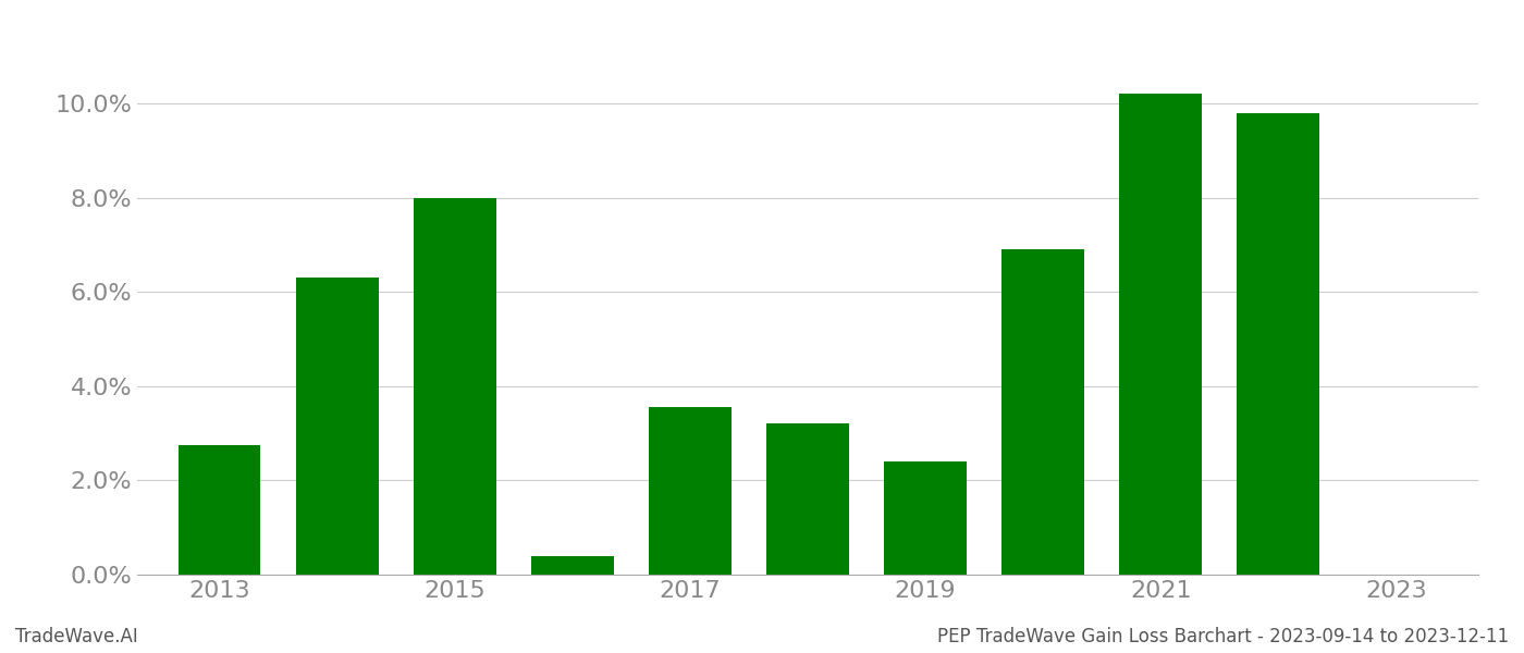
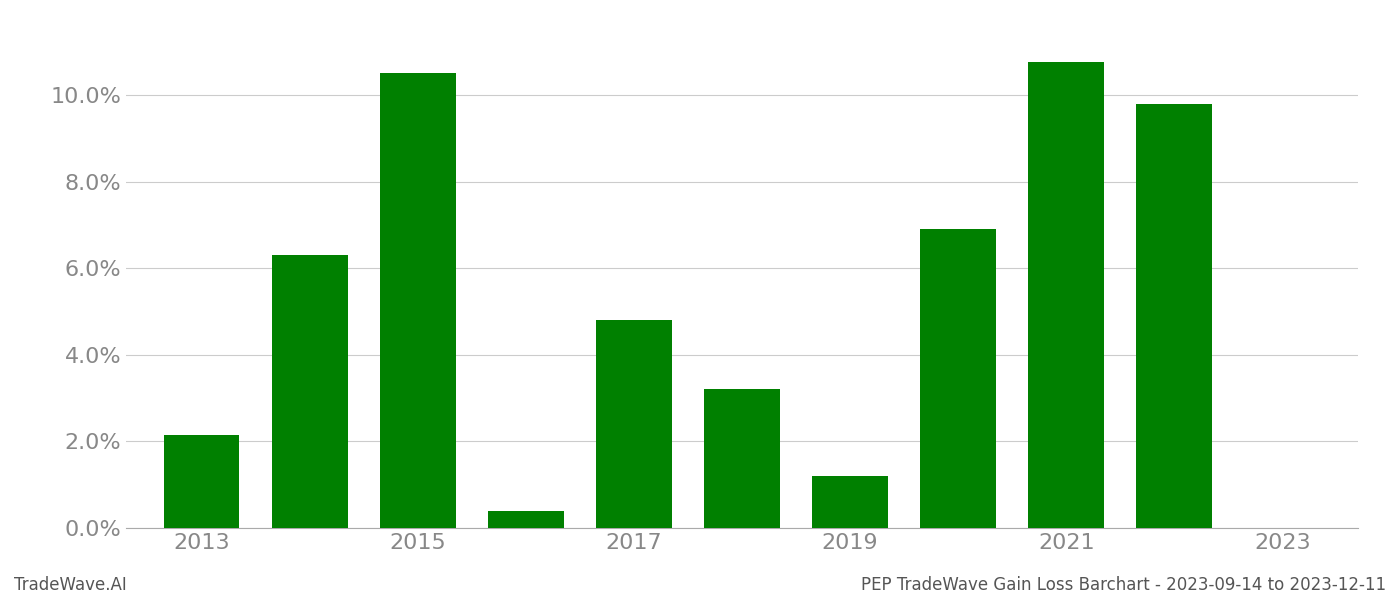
2013: 2.75% -> 2.15%
2015: 8.00% -> 10.50%
2017: 3.55% -> 4.80%
2019: 2.40% -> 1.20%
2021: 10.20% -> 10.75%
